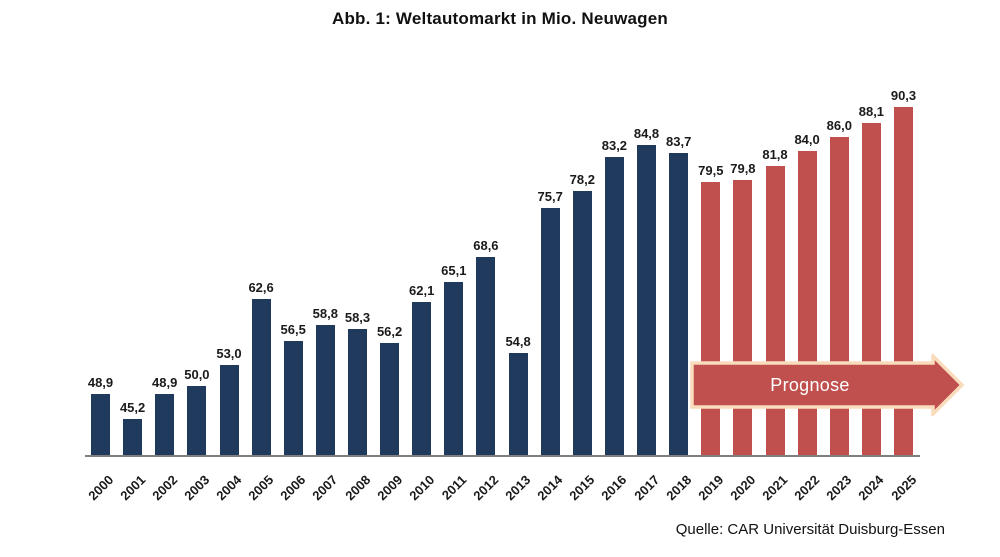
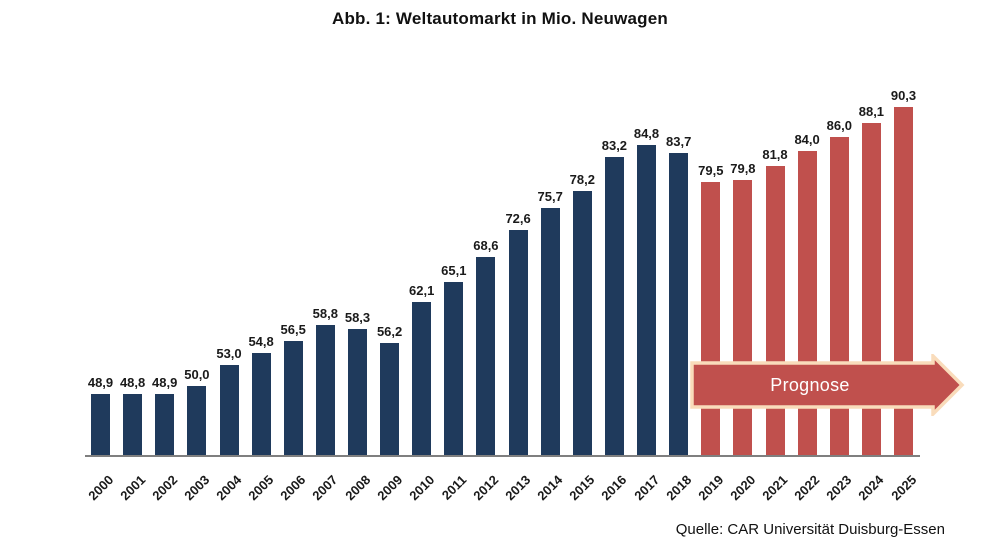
2001: 45,2 -> 48,8
2005: 62,6 -> 54,8
2013: 54,8 -> 72,6
